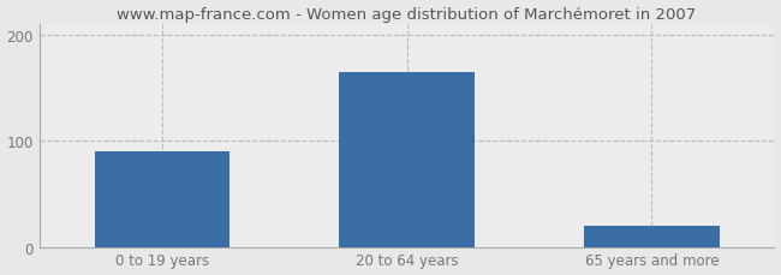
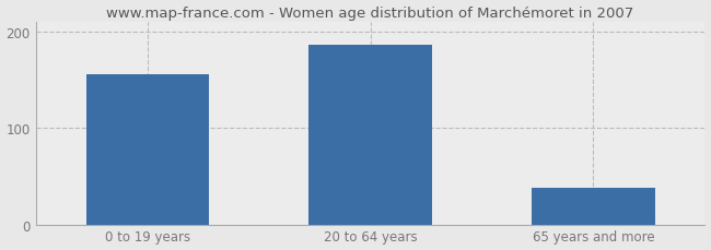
0 to 19 years: 90 -> 156
20 to 64 years: 165 -> 186
65 years and more: 20 -> 38
